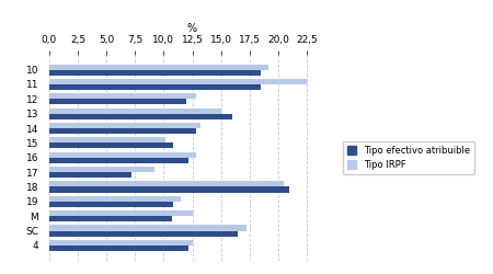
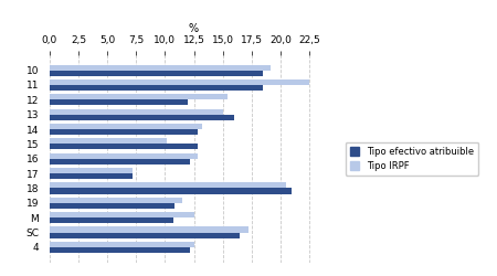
Tipo IRPF/12: 12,8 -> 15,4
Tipo efectivo atribuible/15: 10,8 -> 12,8
Tipo IRPF/17: 9,2 -> 7,2
